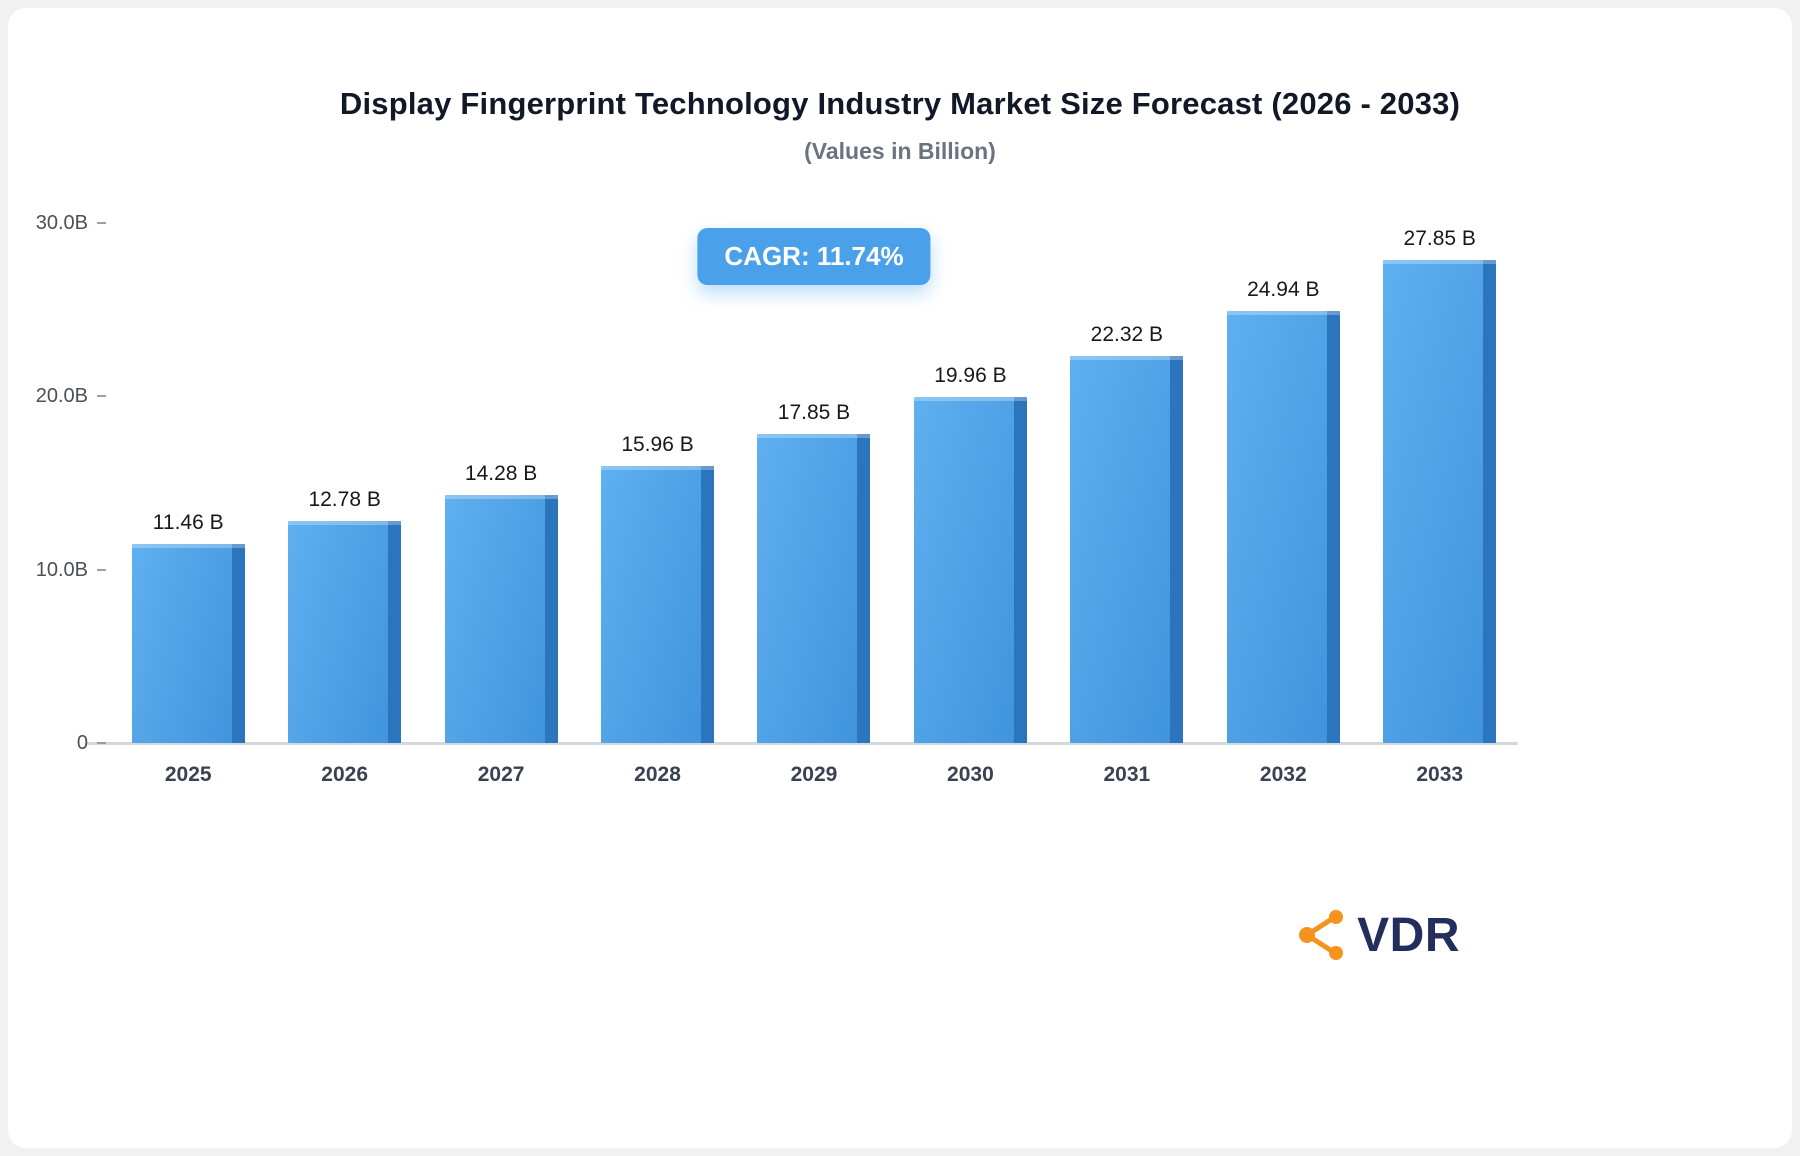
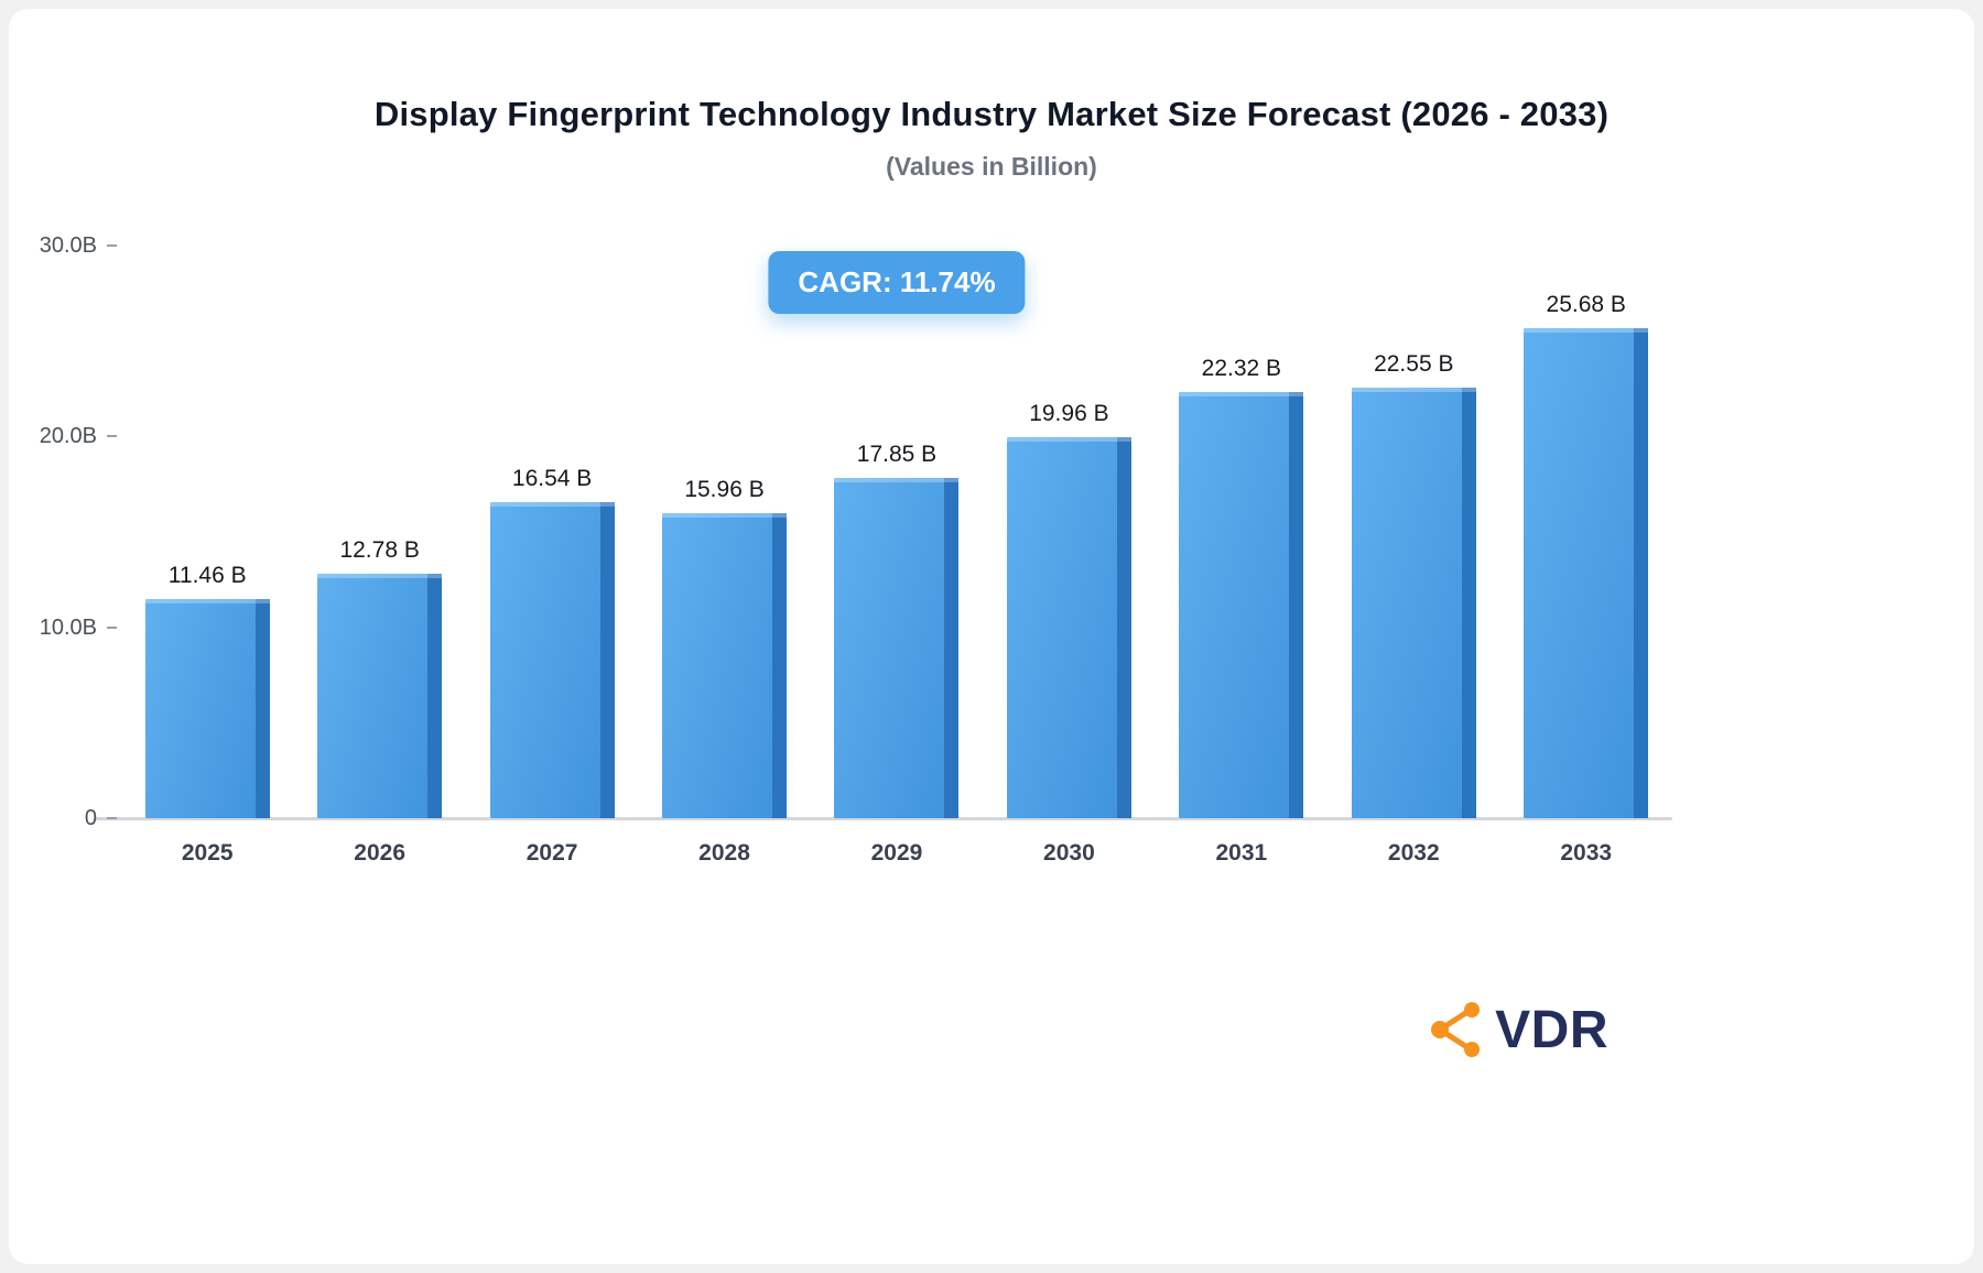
2027: 14.28 -> 16.54
2032: 24.94 -> 22.55
2033: 27.85 -> 25.68
